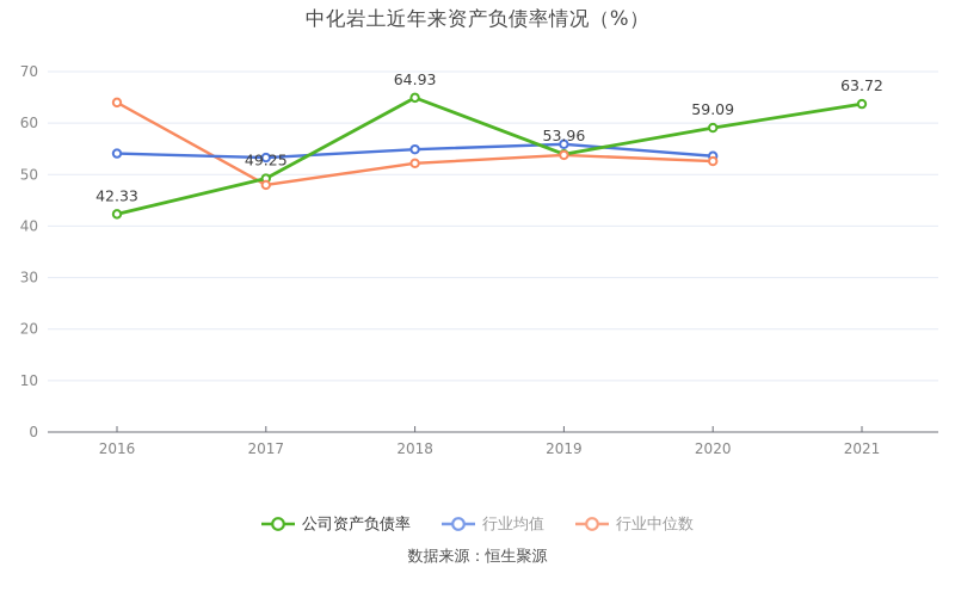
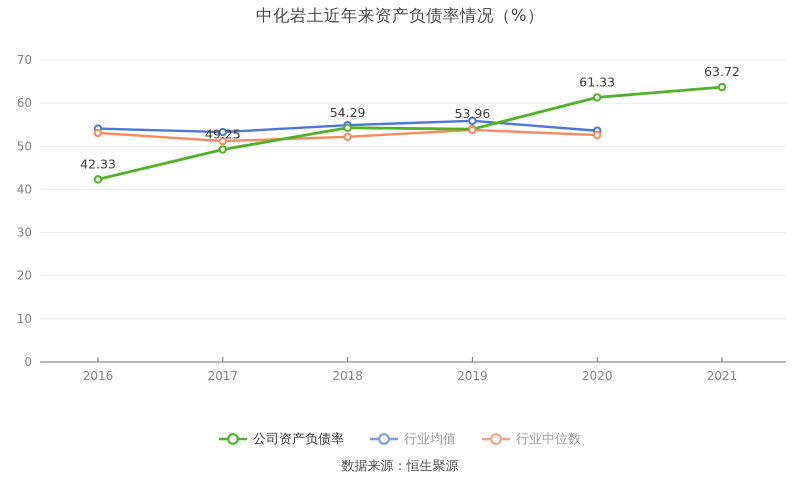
行业中位数/2016: 64 -> 53
行业中位数/2017: 48 -> 51
公司资产负债率/2018: 64.93 -> 54.29
公司资产负债率/2020: 59.09 -> 61.33
